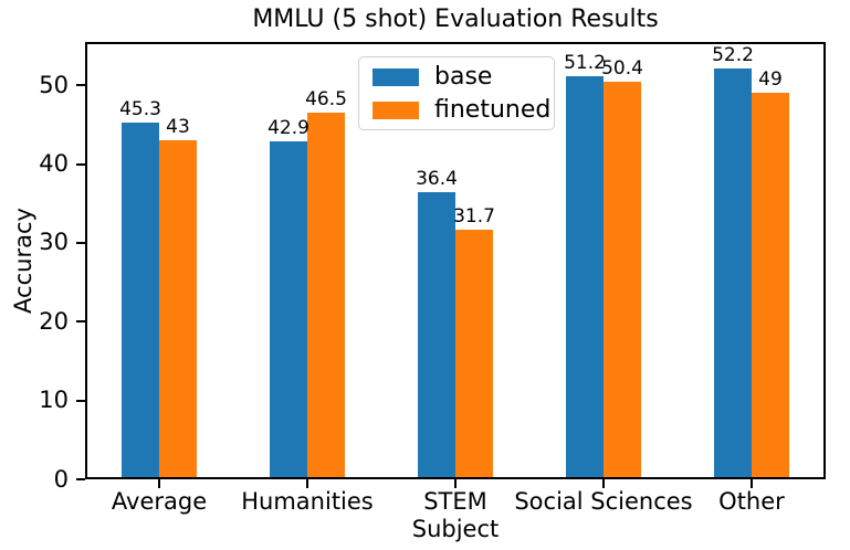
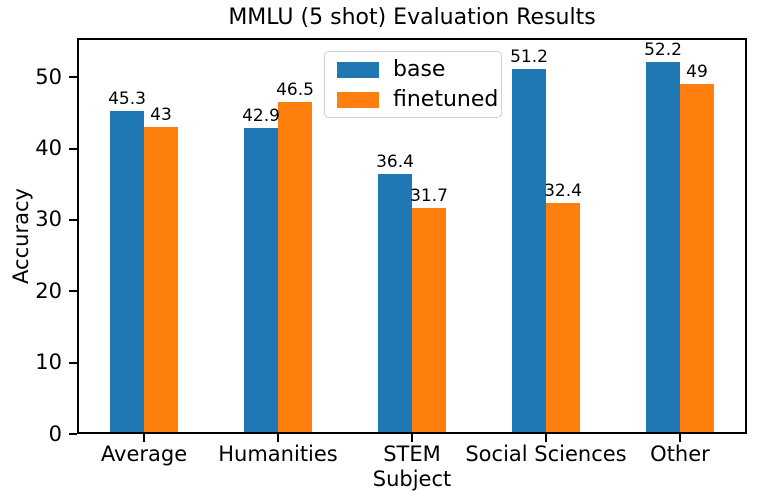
finetuned/Social Sciences: 50.4 -> 32.4
